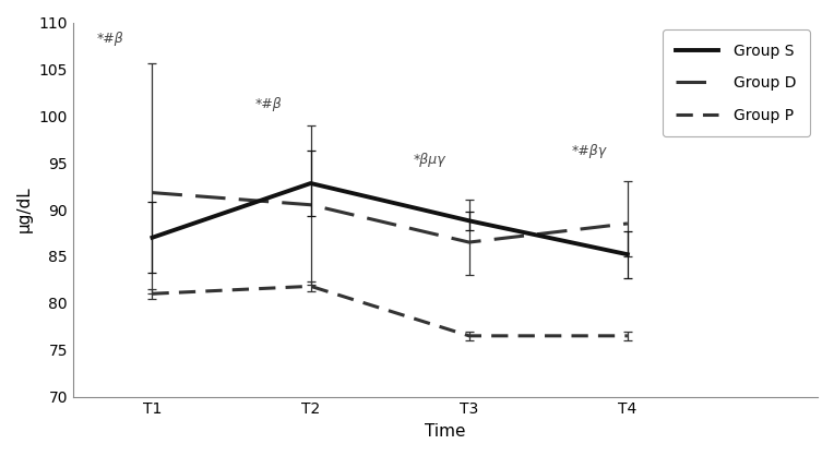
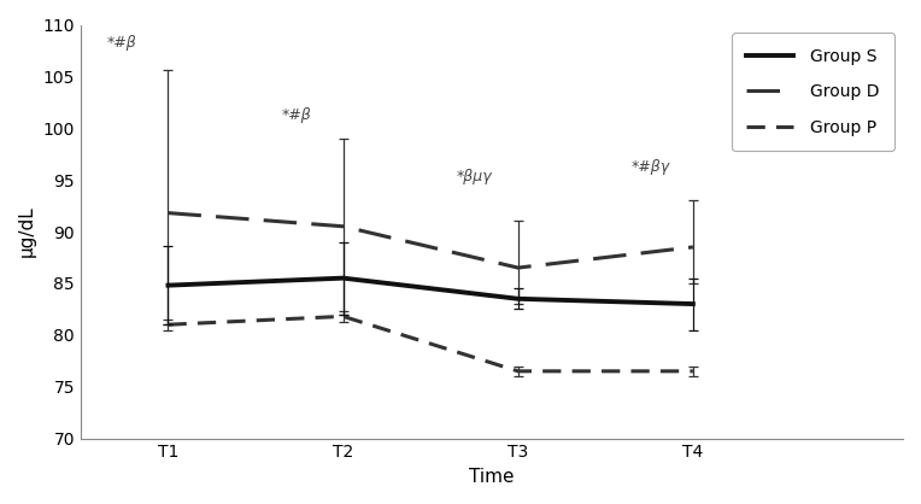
Group S/T1: 87.0 -> 84.8
Group S/T2: 92.8 -> 85.5
Group S/T3: 88.8 -> 83.5
Group S/T4: 85.2 -> 83.0
